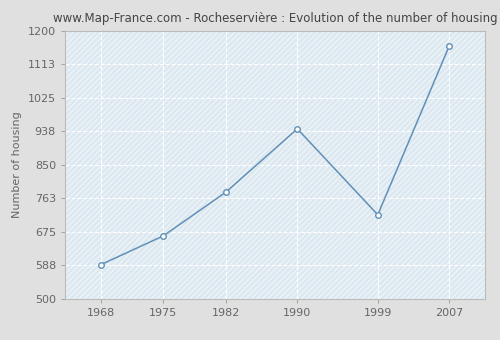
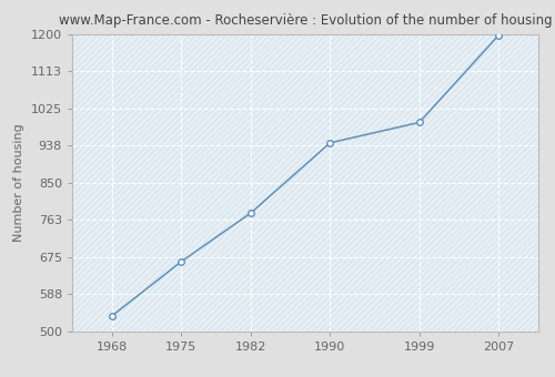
1968: 590 -> 537
1999: 720 -> 992
2007: 1160 -> 1197
